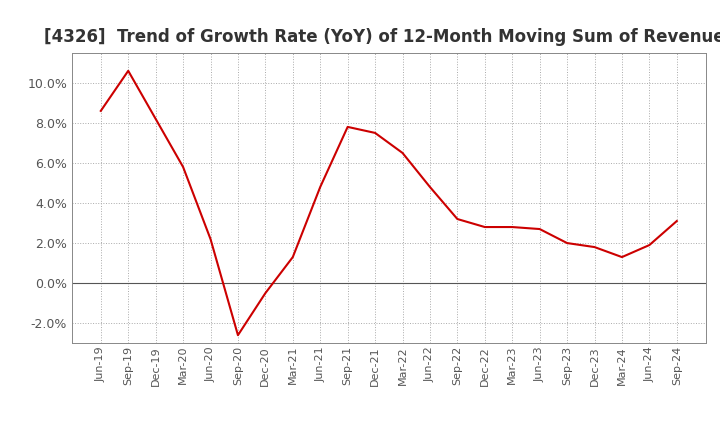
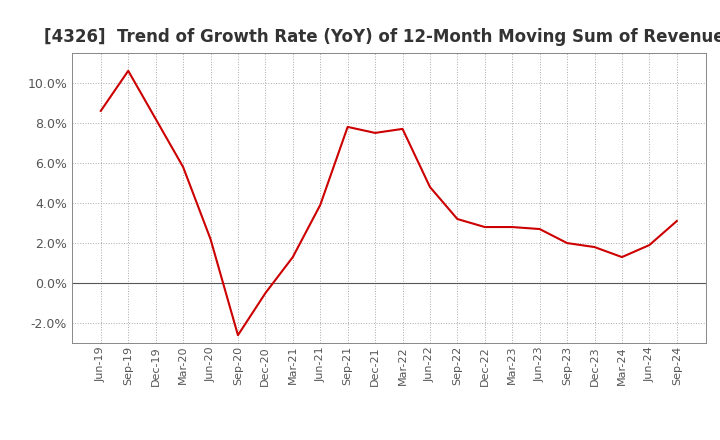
Jun-21: 4.8% -> 3.9%
Mar-22: 6.5% -> 7.7%
